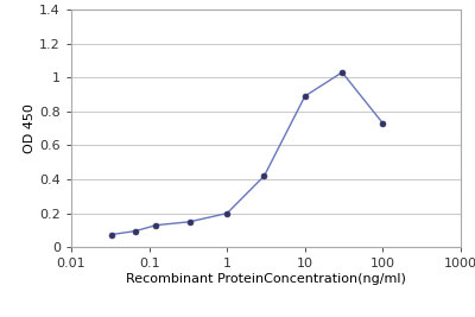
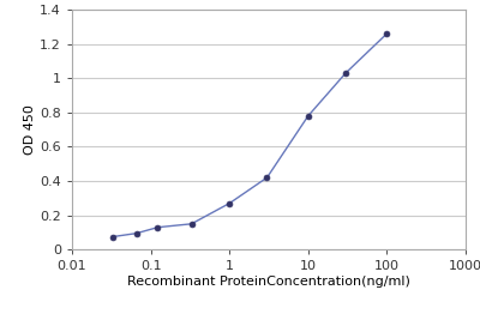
1: 0.20 -> 0.27
10: 0.89 -> 0.78
100: 0.73 -> 1.26
